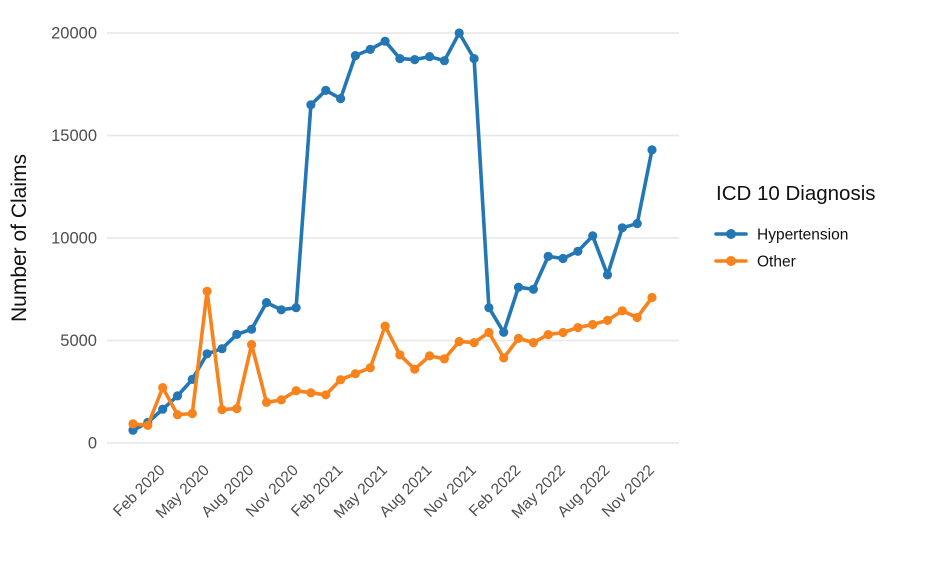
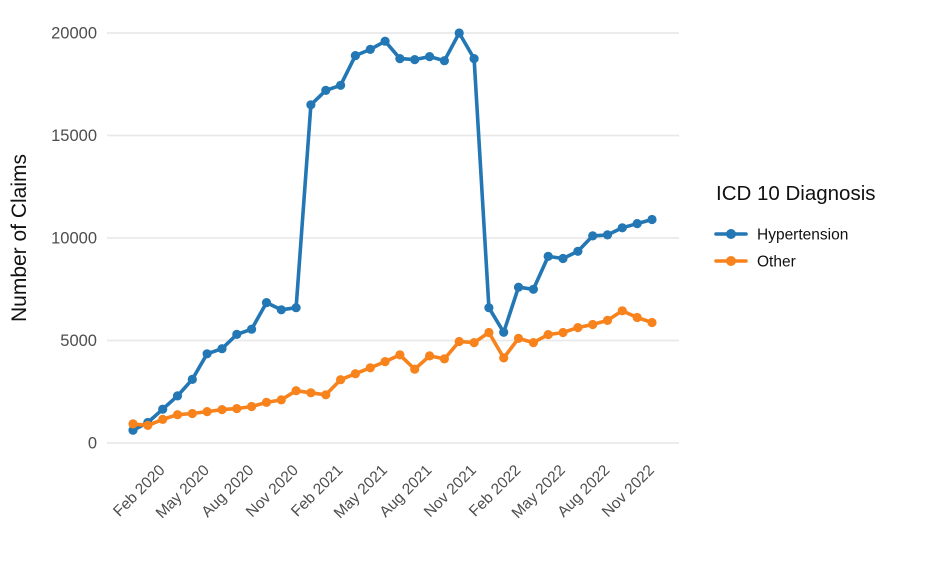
Other/Feb 2020: 2700 -> 1200
Other/May 2020: 7400 -> 1500
Other/Aug 2020: 4800 -> 1800
Hypertension/Feb 2021: 16800 -> 17400
Other/May 2021: 5700 -> 4000
Hypertension/Aug 2022: 8200 -> 10200
Hypertension/Nov 2022: 14300 -> 10900
Other/Nov 2022: 7100 -> 5900
